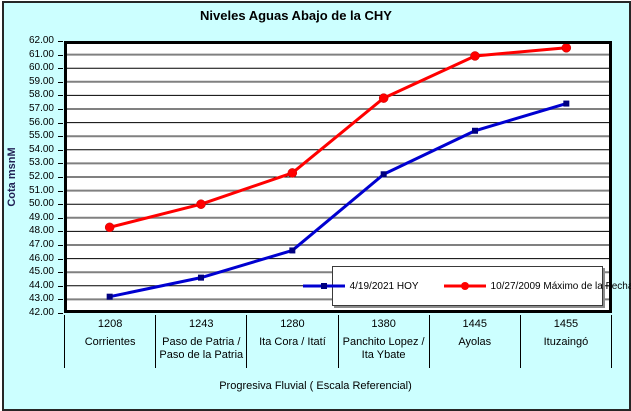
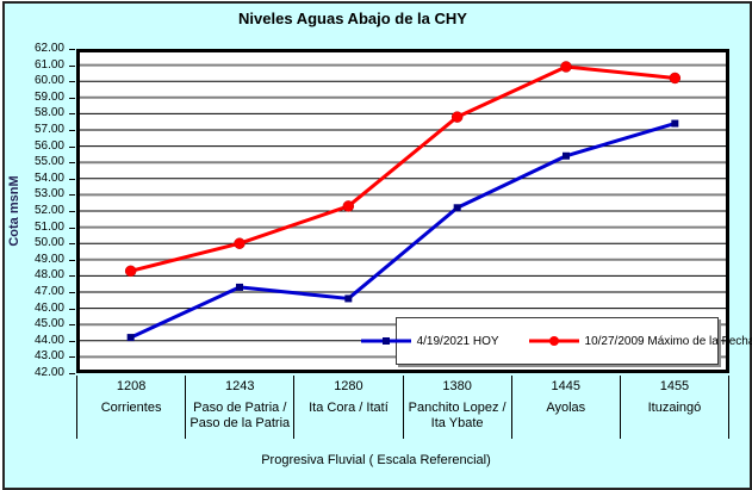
4/19/2021 HOY/1208: 43.2 -> 44.2
4/19/2021 HOY/1243: 44.6 -> 47.3
10/27/2009 Máximo de la Fecha/1455: 61.5 -> 60.2
